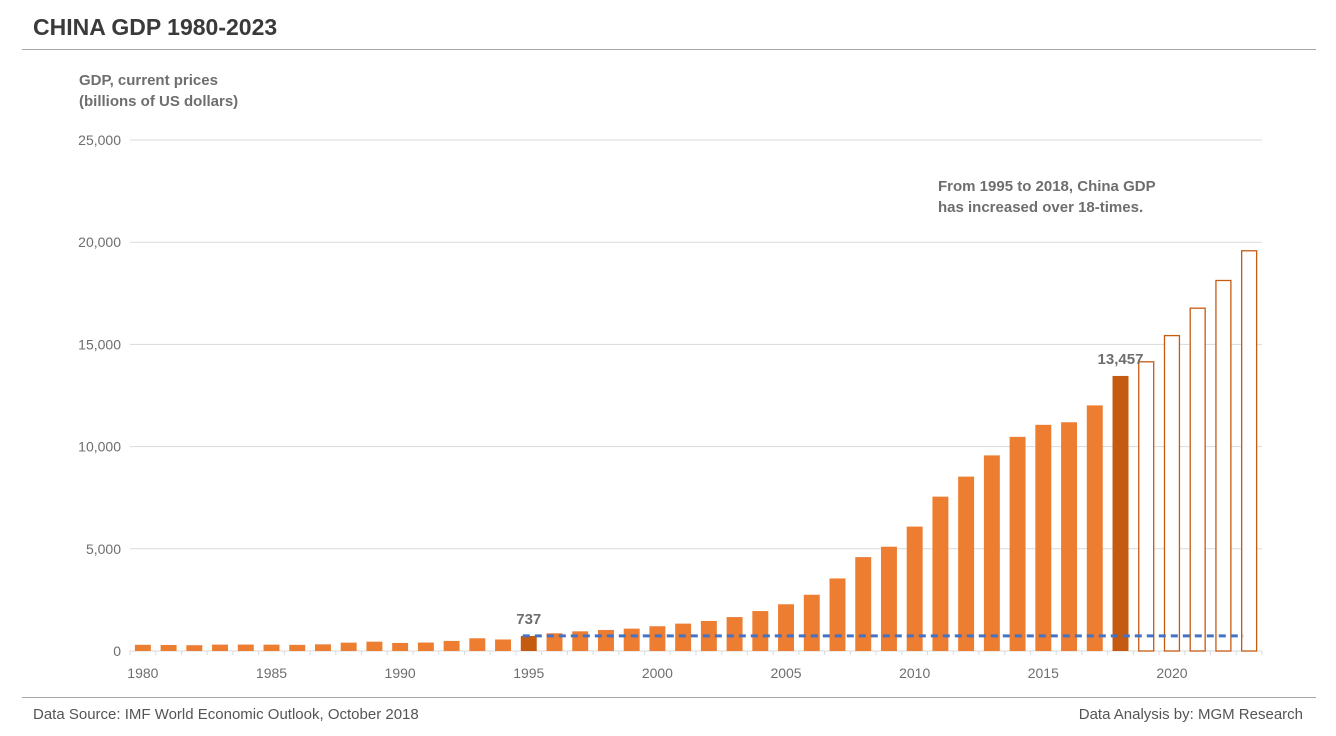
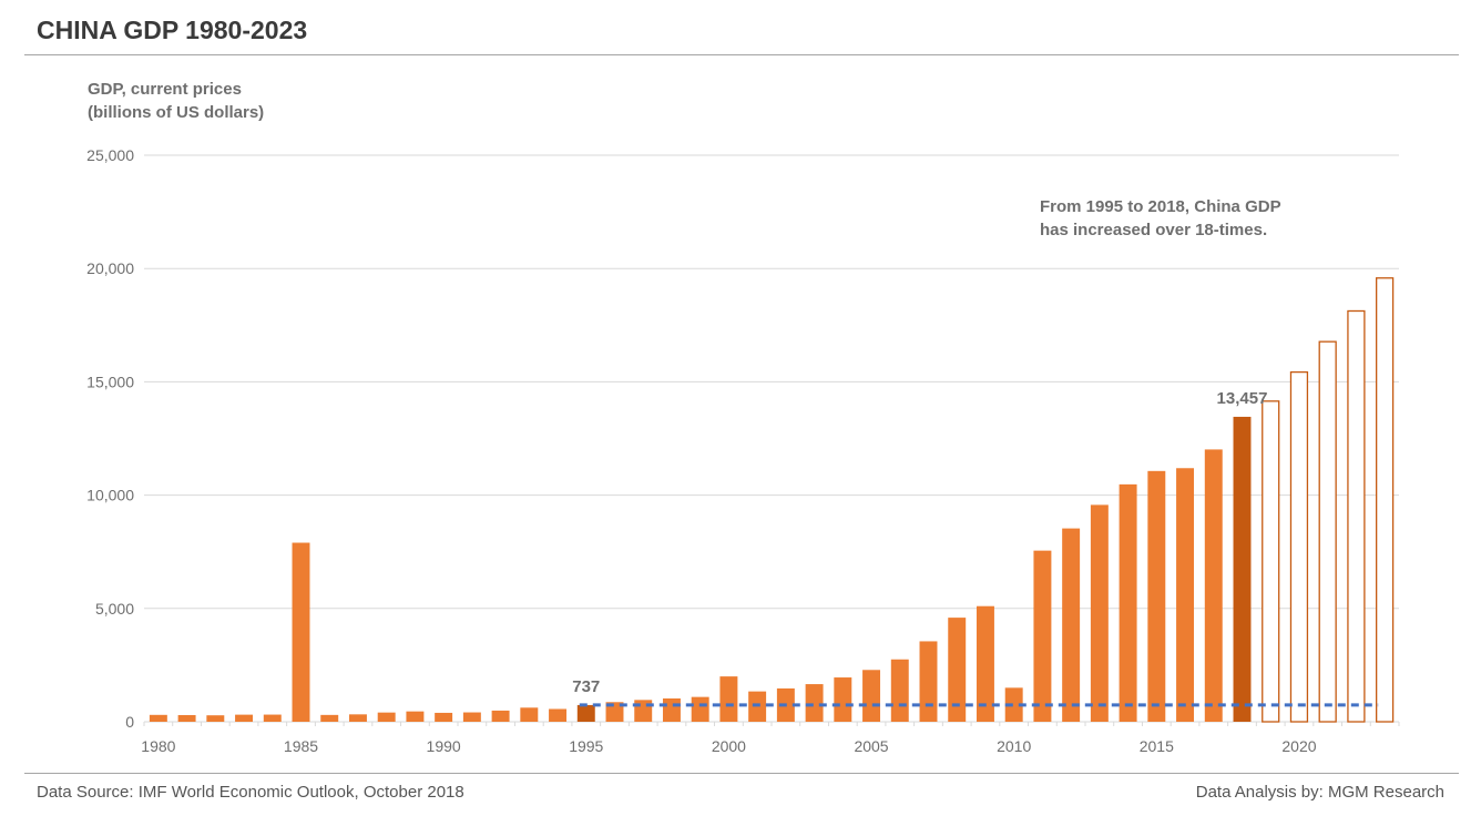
1985: 300 -> 7900
2000: 1200 -> 2000
2010: 6100 -> 1500
